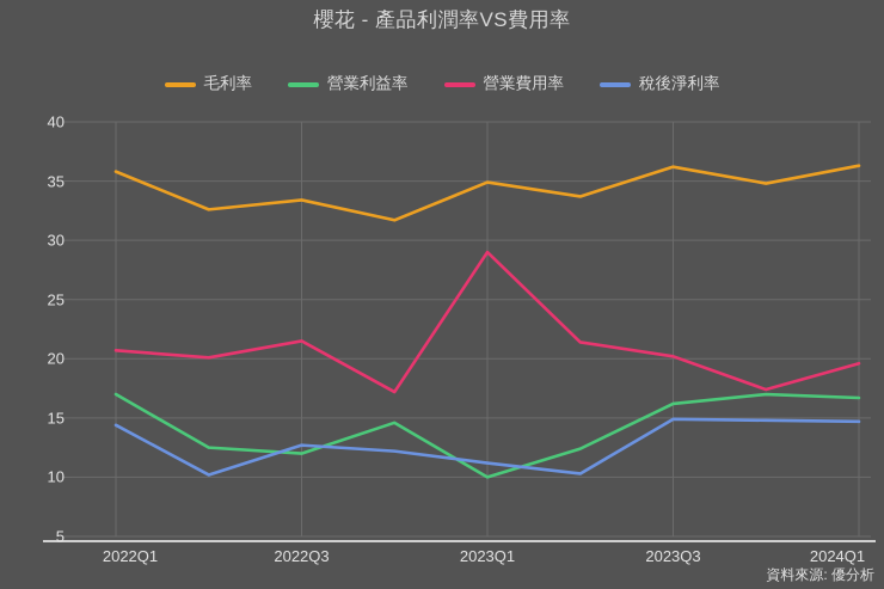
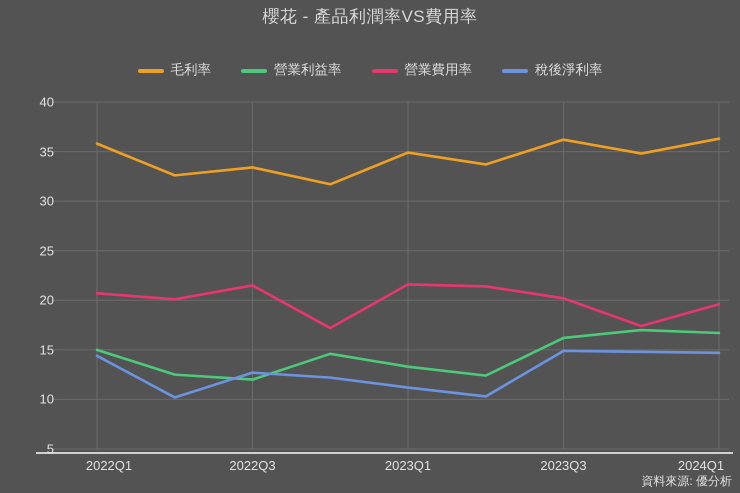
營業利益率/2022Q1: 17 -> 15
營業利益率/2023Q1: 10 -> 13
營業費用率/2023Q1: 29 -> 22
